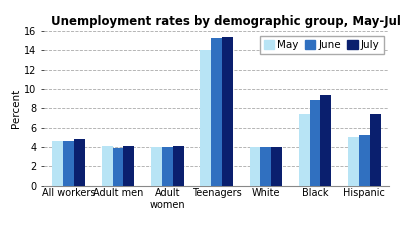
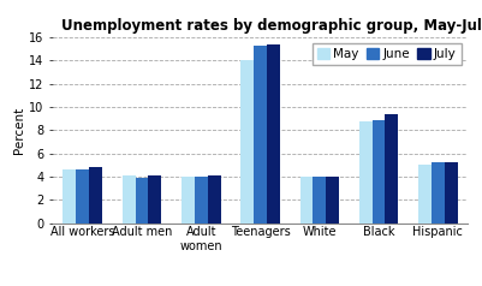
May/Black: 7.4 -> 8.8
July/Hispanic: 7.4 -> 5.2
